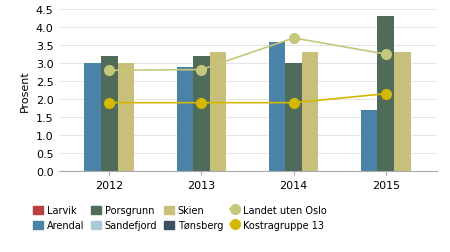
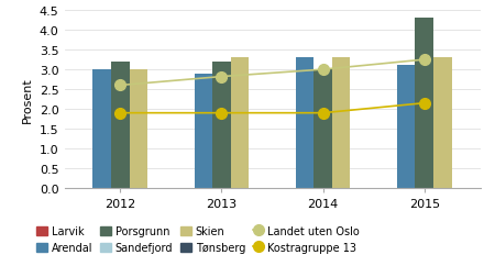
Landet uten Oslo/2012: 2.80 -> 2.60
Arendal/2014: 3.6 -> 3.3
Landet uten Oslo/2014: 3.70 -> 3.00
Arendal/2015: 1.7 -> 3.1
